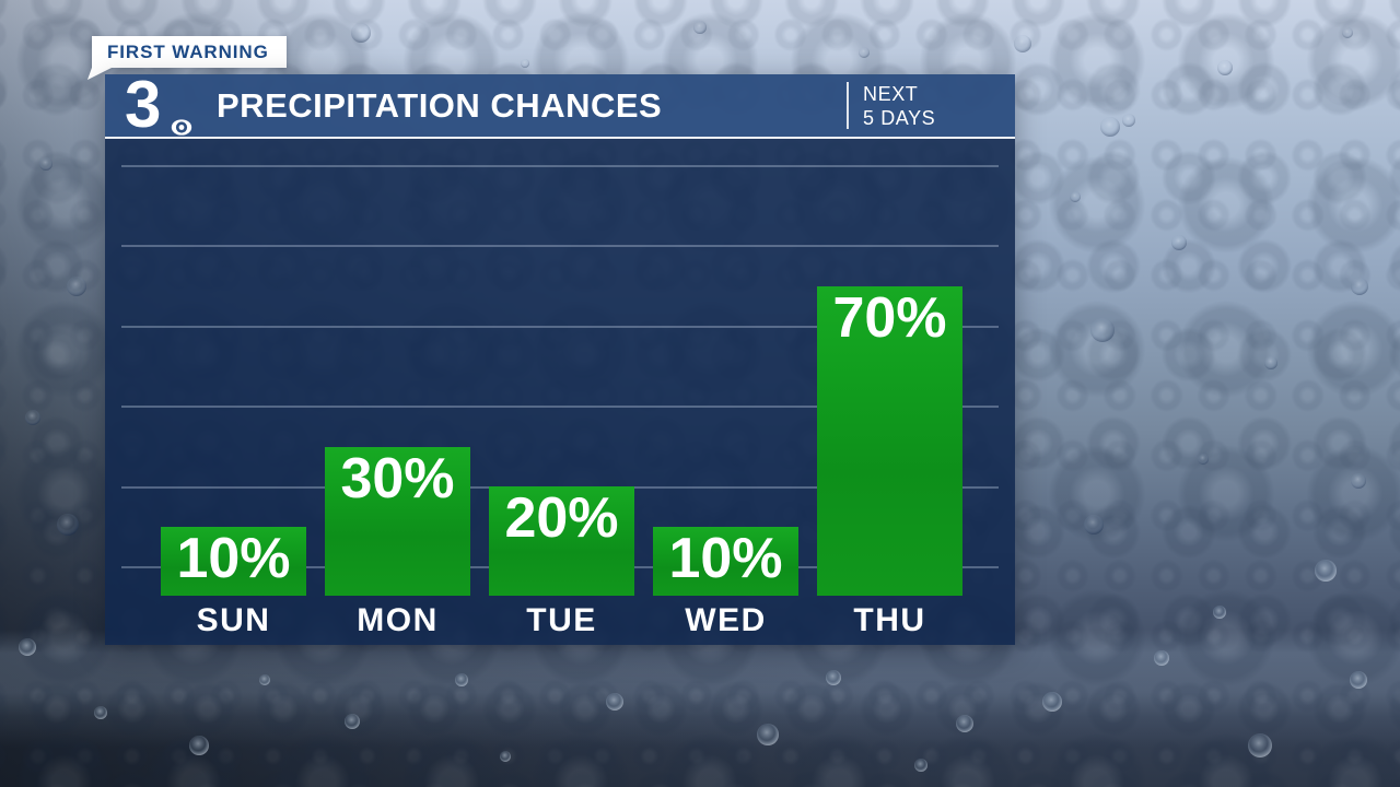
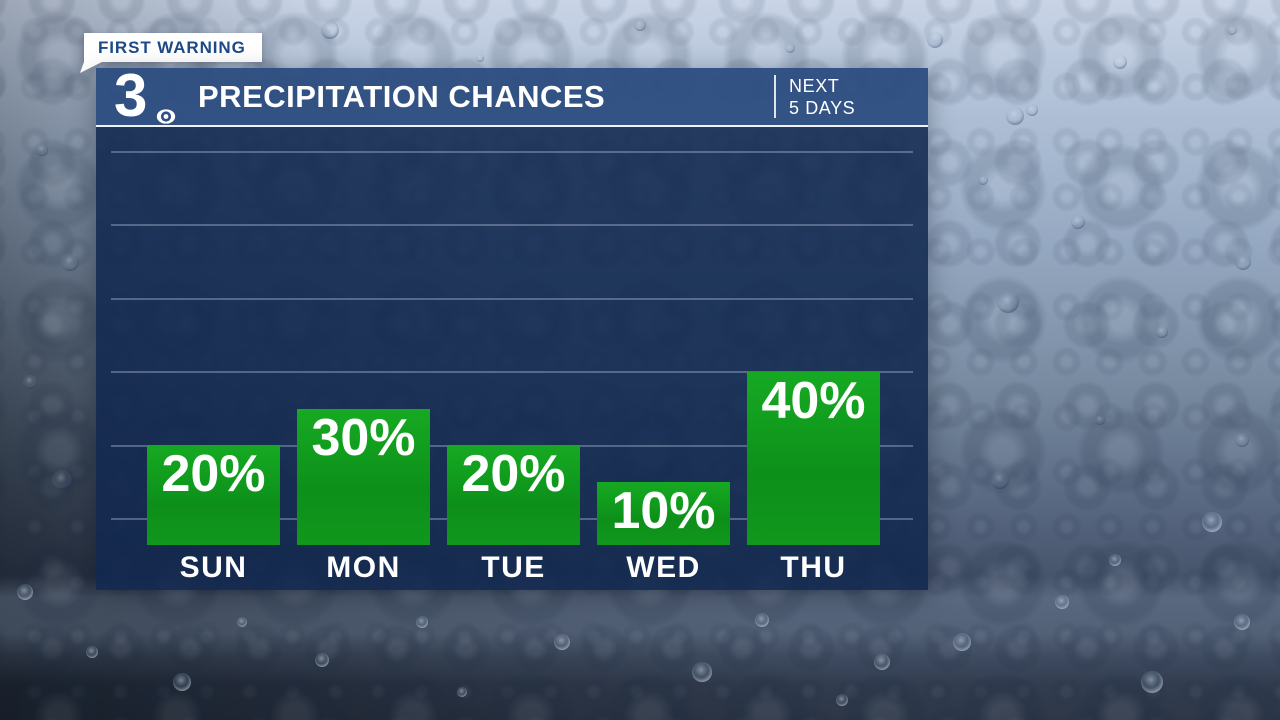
SUN: 10% -> 20%
THU: 70% -> 40%
